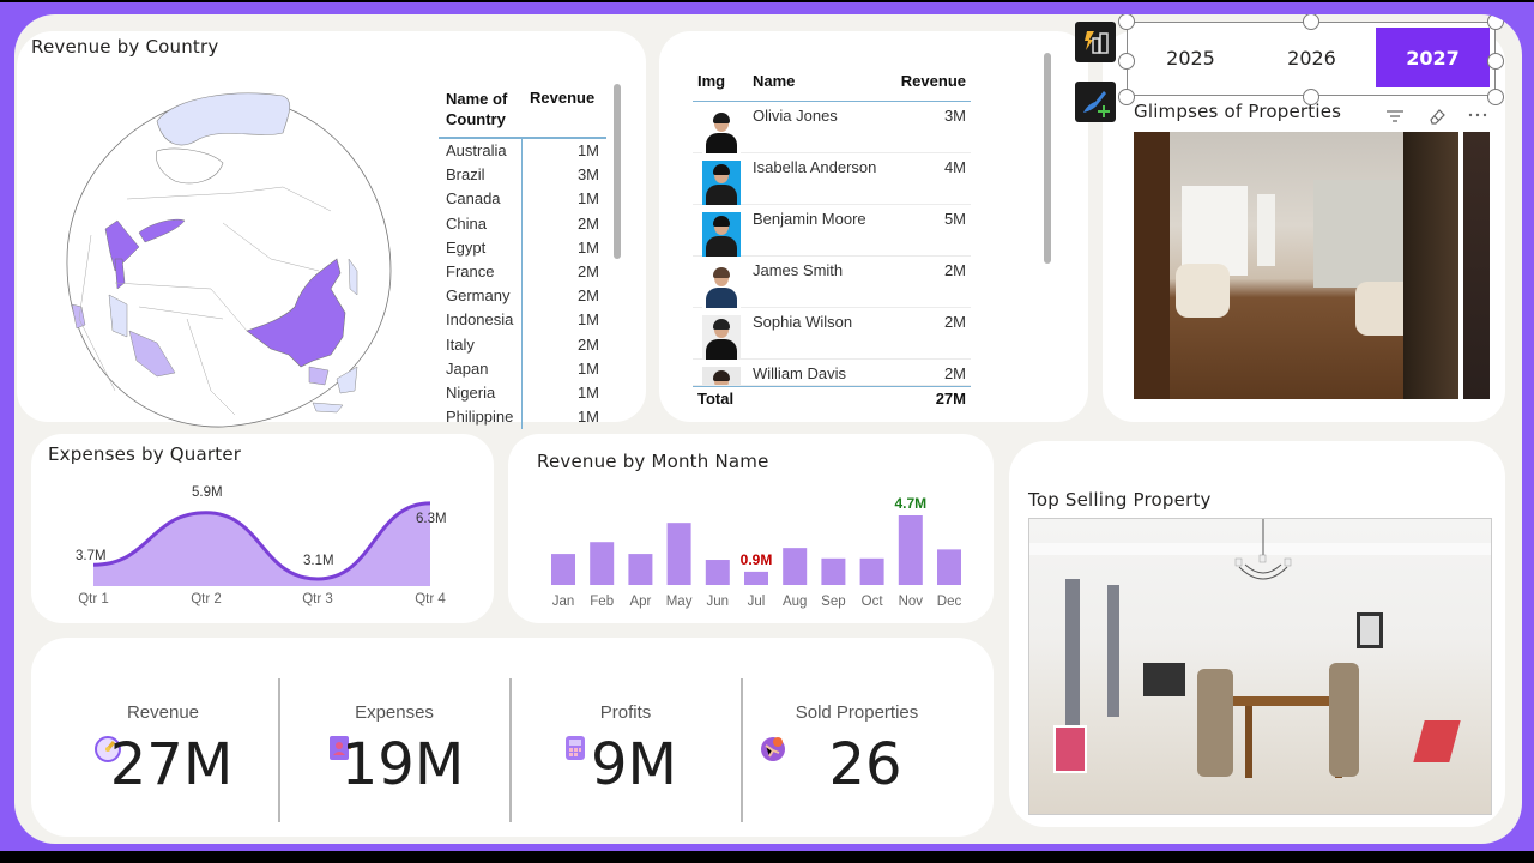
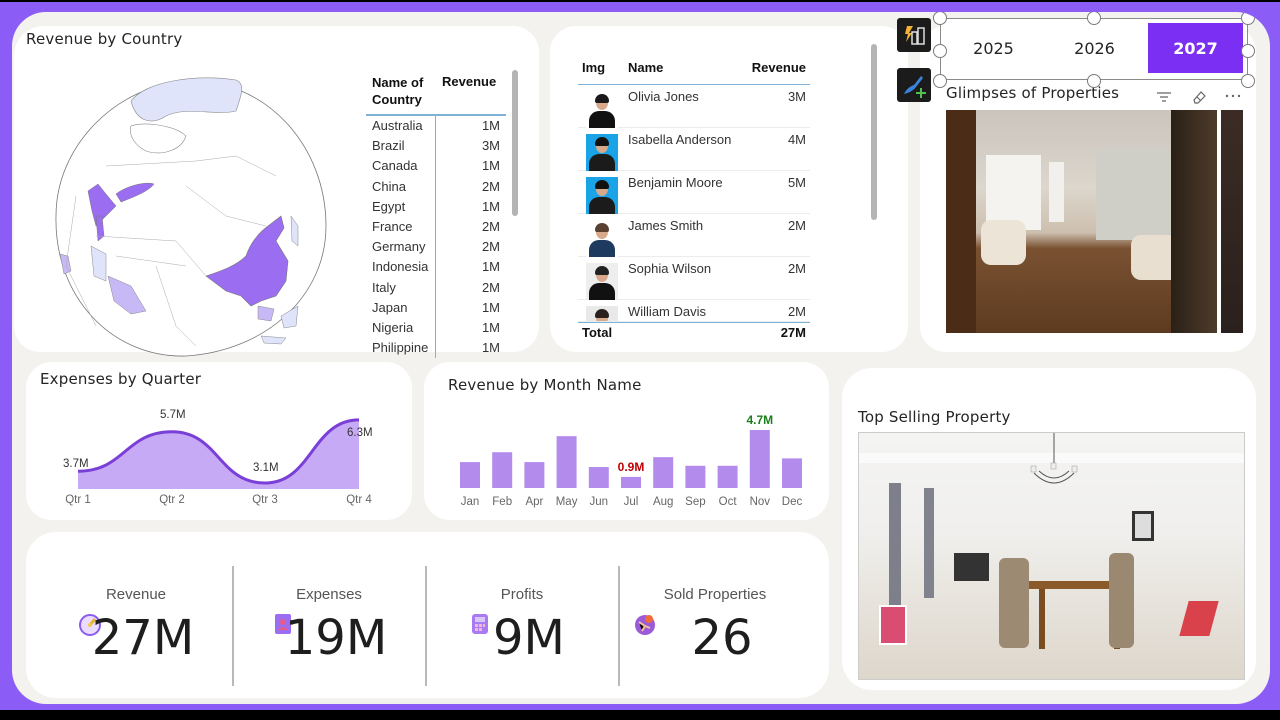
Expenses by Quarter/Qtr 2: 5.9M -> 5.7M
